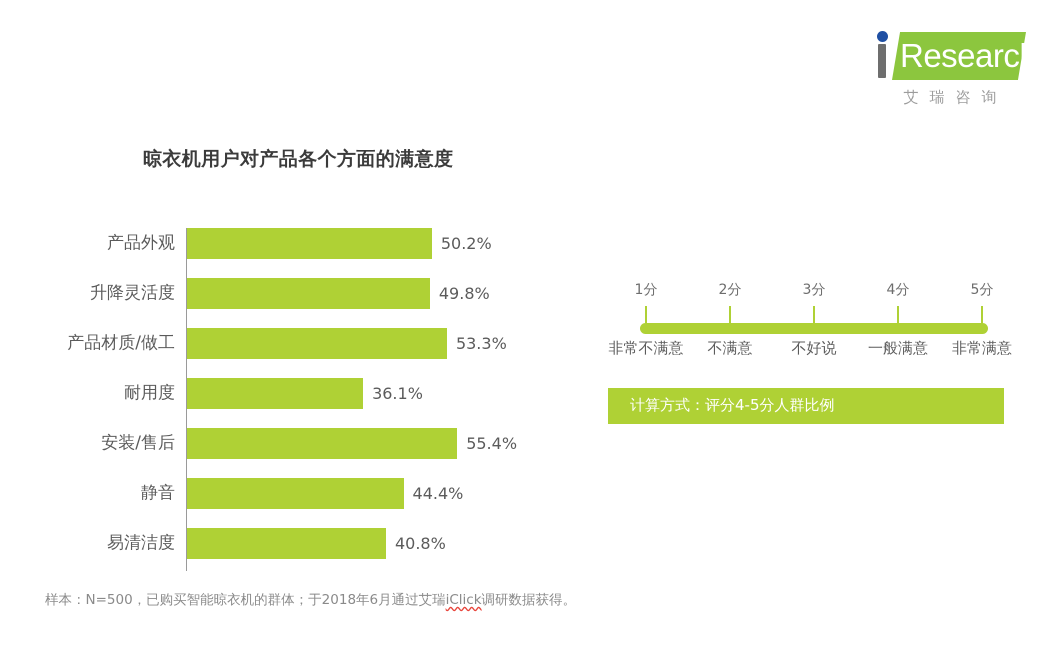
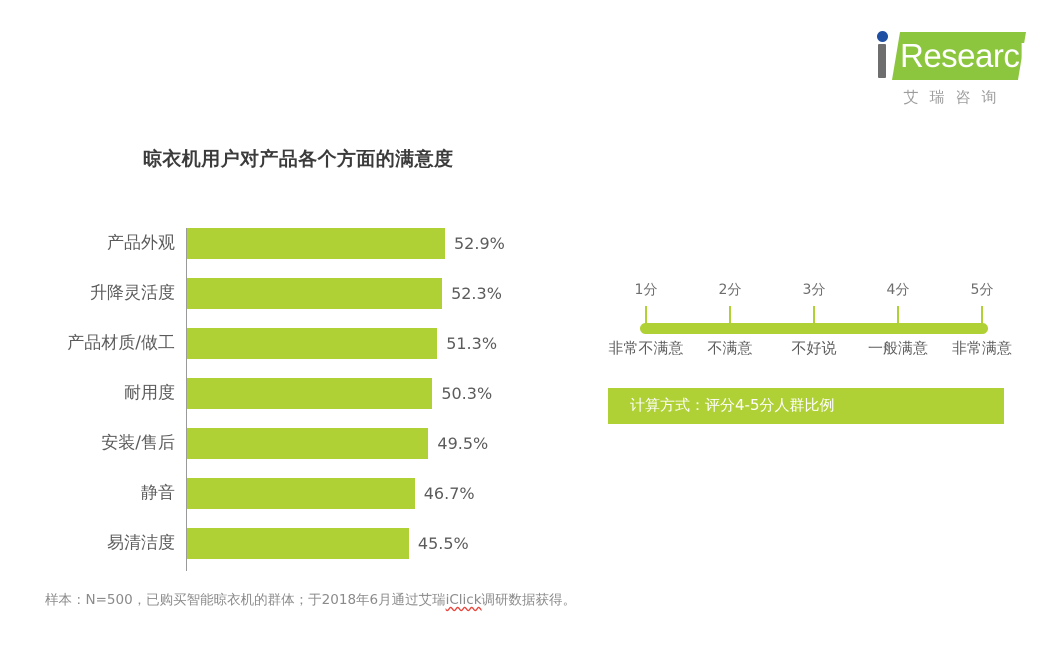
产品外观: 50.2% -> 52.9%
升降灵活度: 49.8% -> 52.3%
产品材质/做工: 53.3% -> 51.3%
耐用度: 36.1% -> 50.3%
安装/售后: 55.4% -> 49.5%
静音: 44.4% -> 46.7%
易清洁度: 40.8% -> 45.5%
